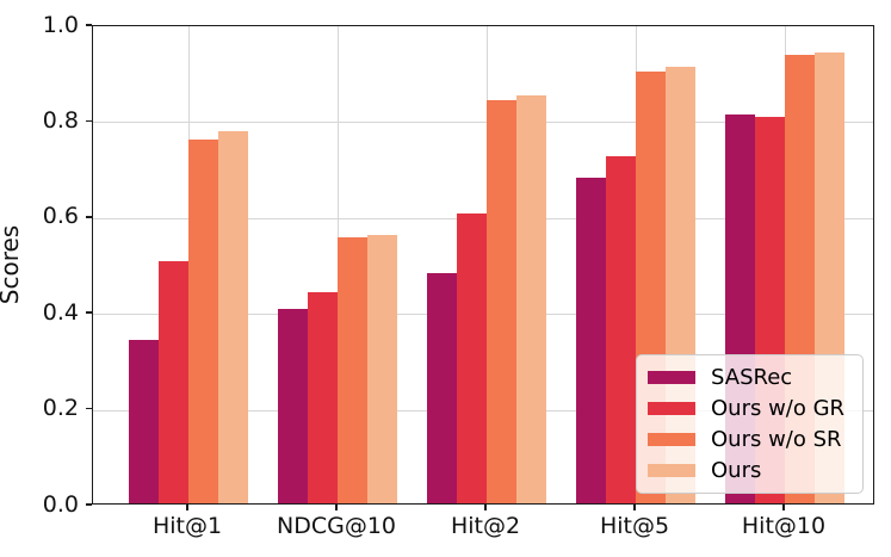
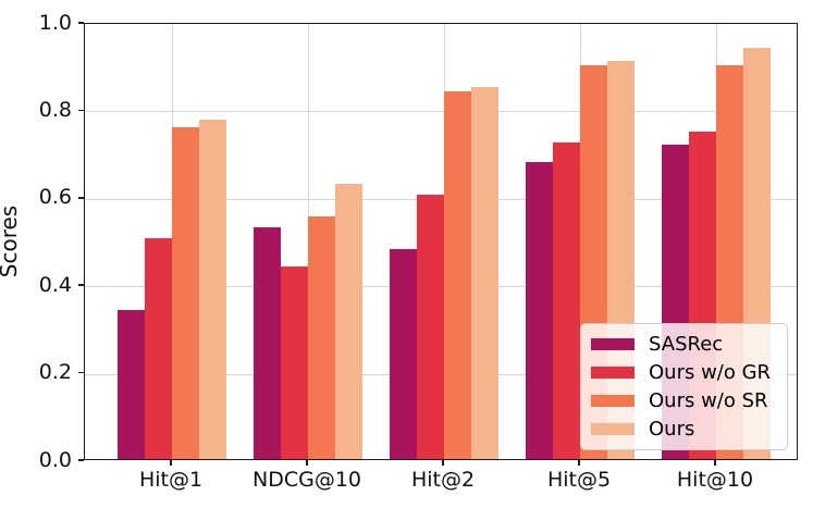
SASRec/NDCG@10: 0.41 -> 0.53
Ours/NDCG@10: 0.56 -> 0.63
SASRec/Hit@10: 0.81 -> 0.72
Ours w/o GR/Hit@10: 0.81 -> 0.75
Ours w/o SR/Hit@10: 0.94 -> 0.90
